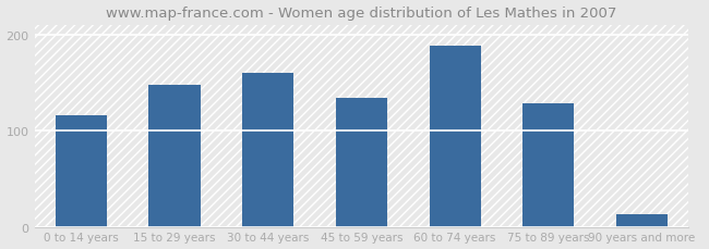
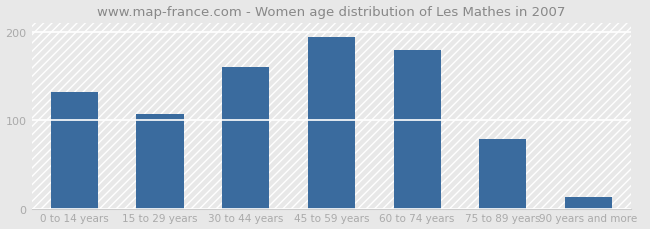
0 to 14 years: 116 -> 132
15 to 29 years: 148 -> 107
45 to 59 years: 134 -> 194
60 to 74 years: 188 -> 179
75 to 89 years: 128 -> 79
